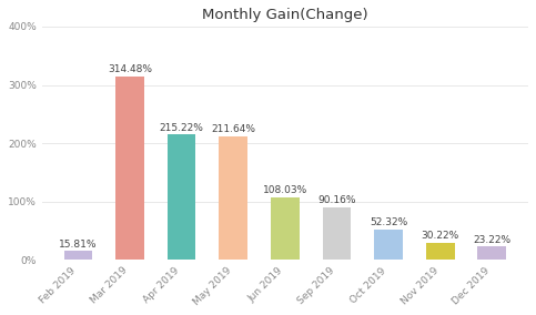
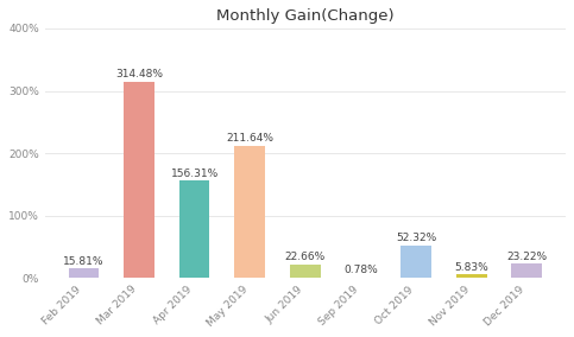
Apr 2019: 215.22% -> 156.31%
Jun 2019: 108.03% -> 22.66%
Sep 2019: 90.16% -> 0.78%
Nov 2019: 30.22% -> 5.83%
